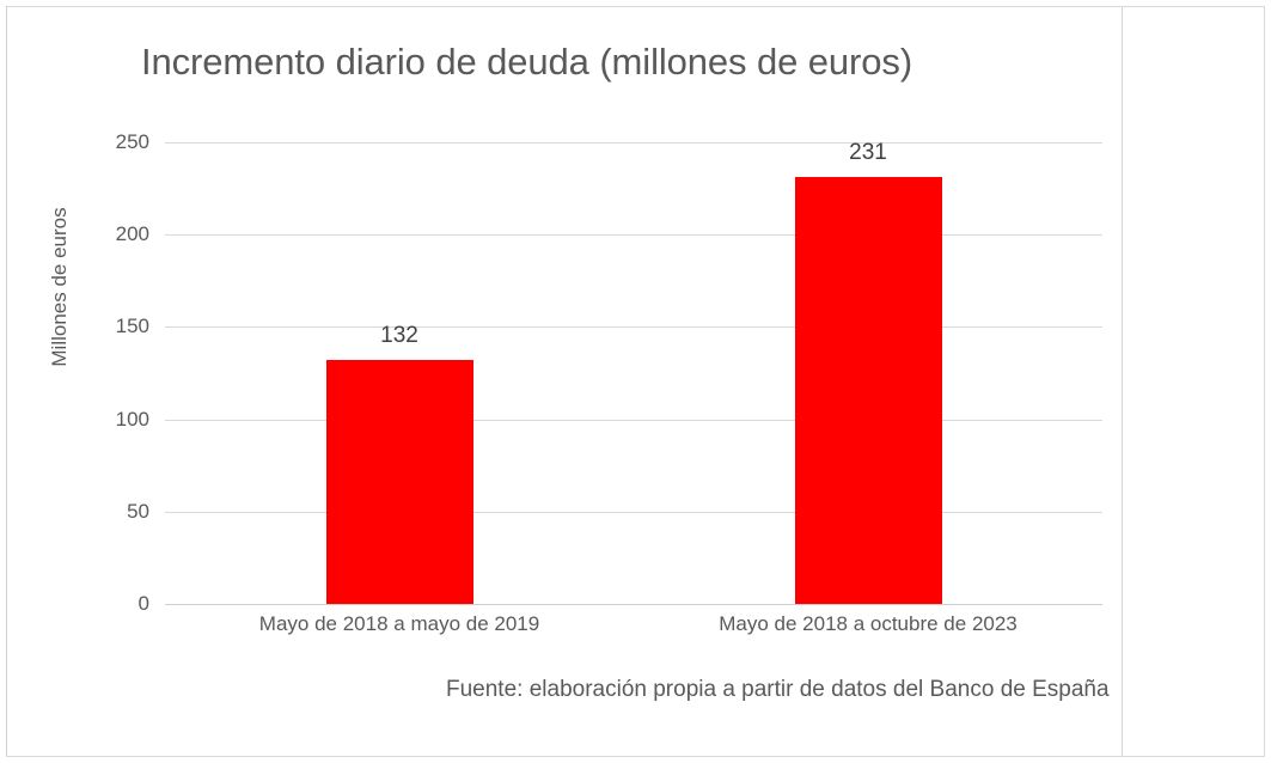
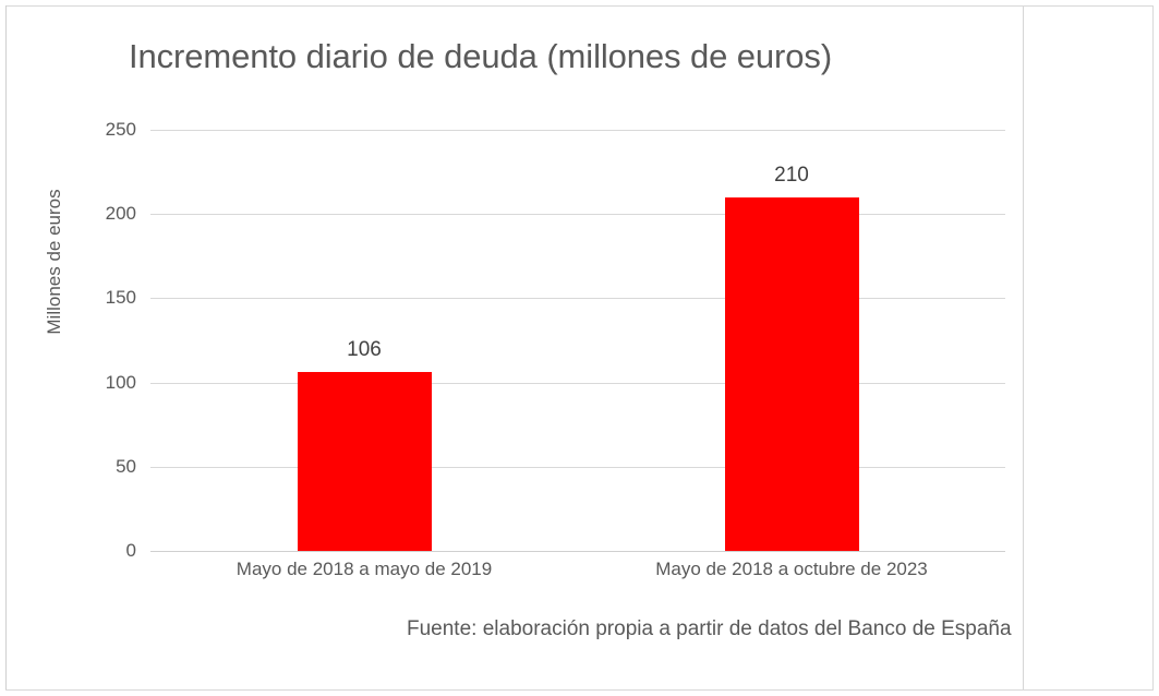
Mayo de 2018 a mayo de 2019: 132 -> 106
Mayo de 2018 a octubre de 2023: 231 -> 210
